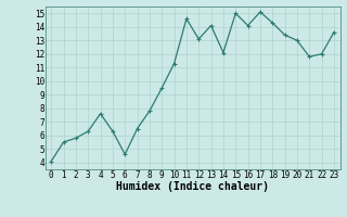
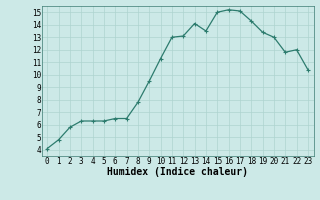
1: 5.5 -> 4.8
4: 7.6 -> 6.3
6: 4.6 -> 6.5
11: 14.6 -> 13.0
14: 12.1 -> 13.5
16: 14.1 -> 15.2
23: 13.6 -> 10.4
